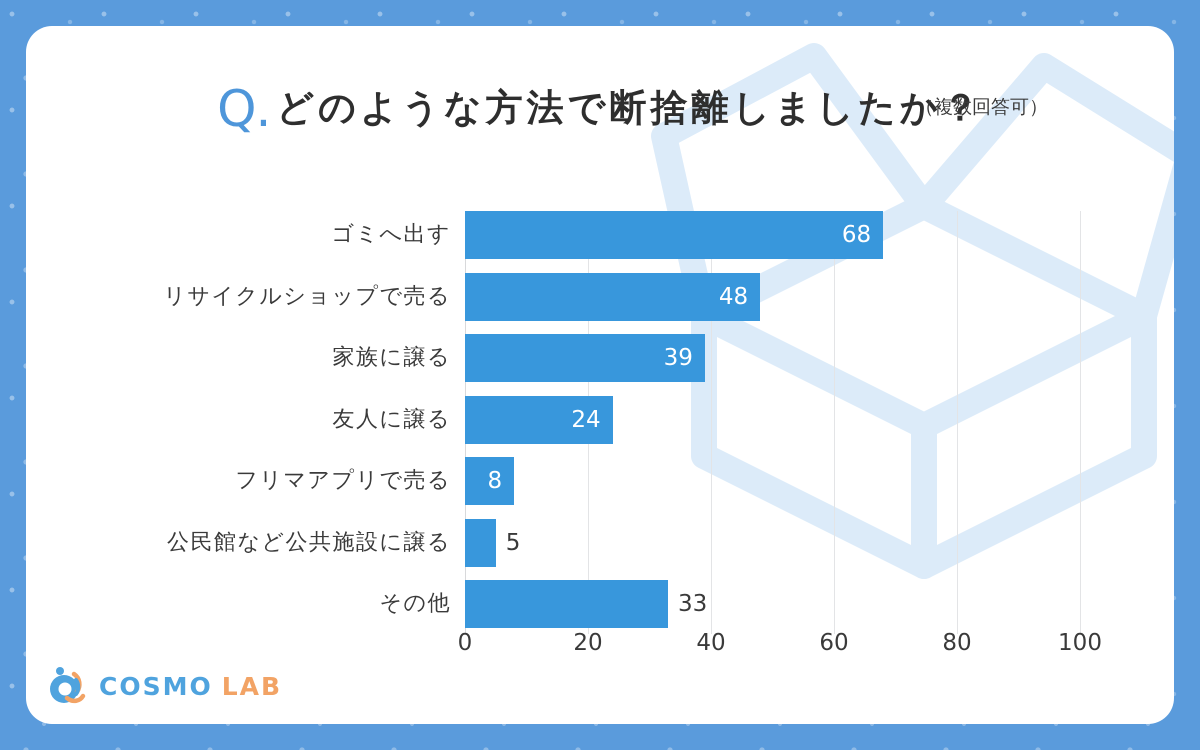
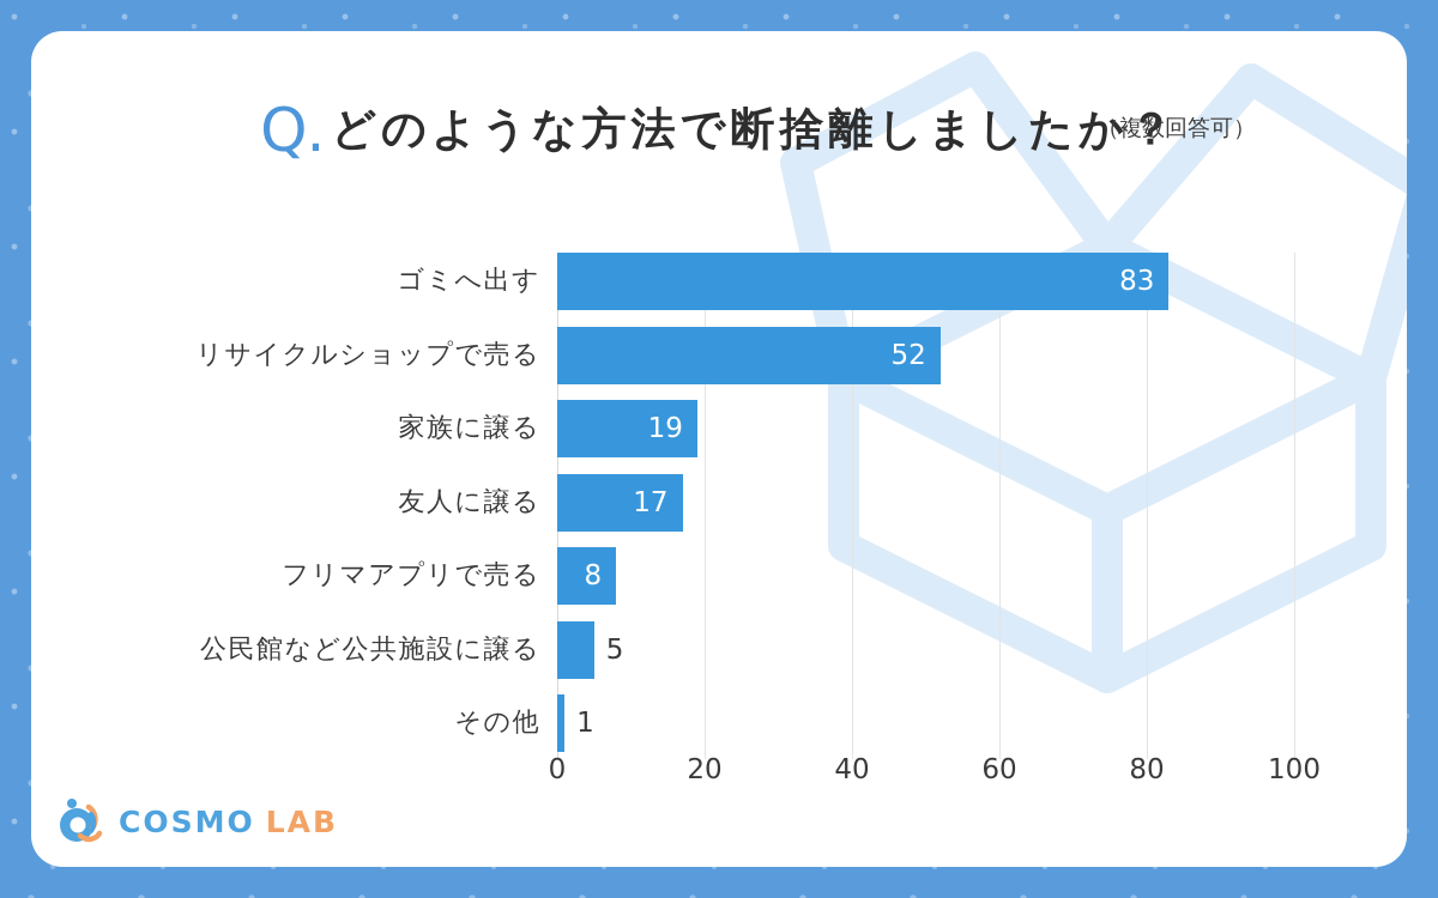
ゴミへ出す: 68 -> 83
リサイクルショップで売る: 48 -> 52
家族に譲る: 39 -> 19
友人に譲る: 24 -> 17
その他: 33 -> 1
